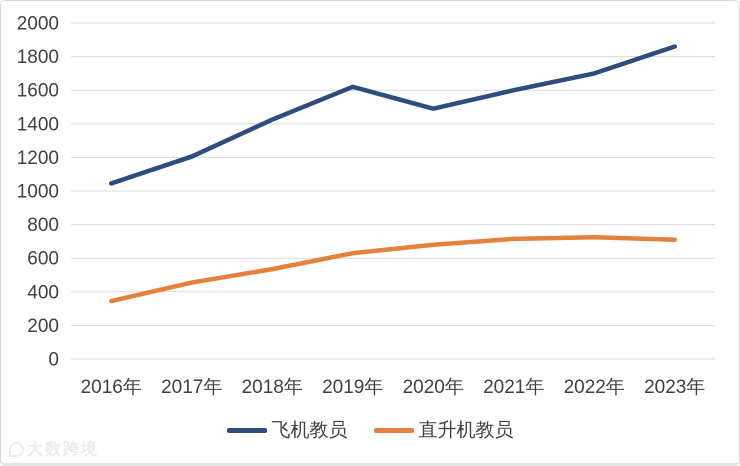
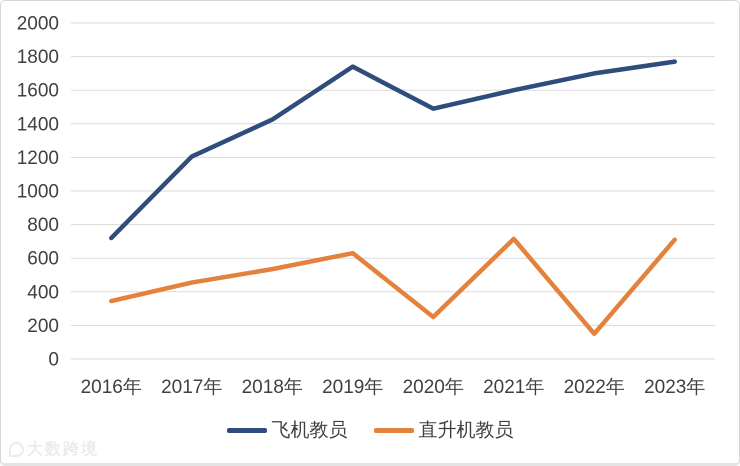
飞机教员/2016年: 1040 -> 720
飞机教员/2019年: 1620 -> 1740
直升机教员/2020年: 680 -> 250
直升机教员/2022年: 720 -> 150
飞机教员/2023年: 1860 -> 1770
